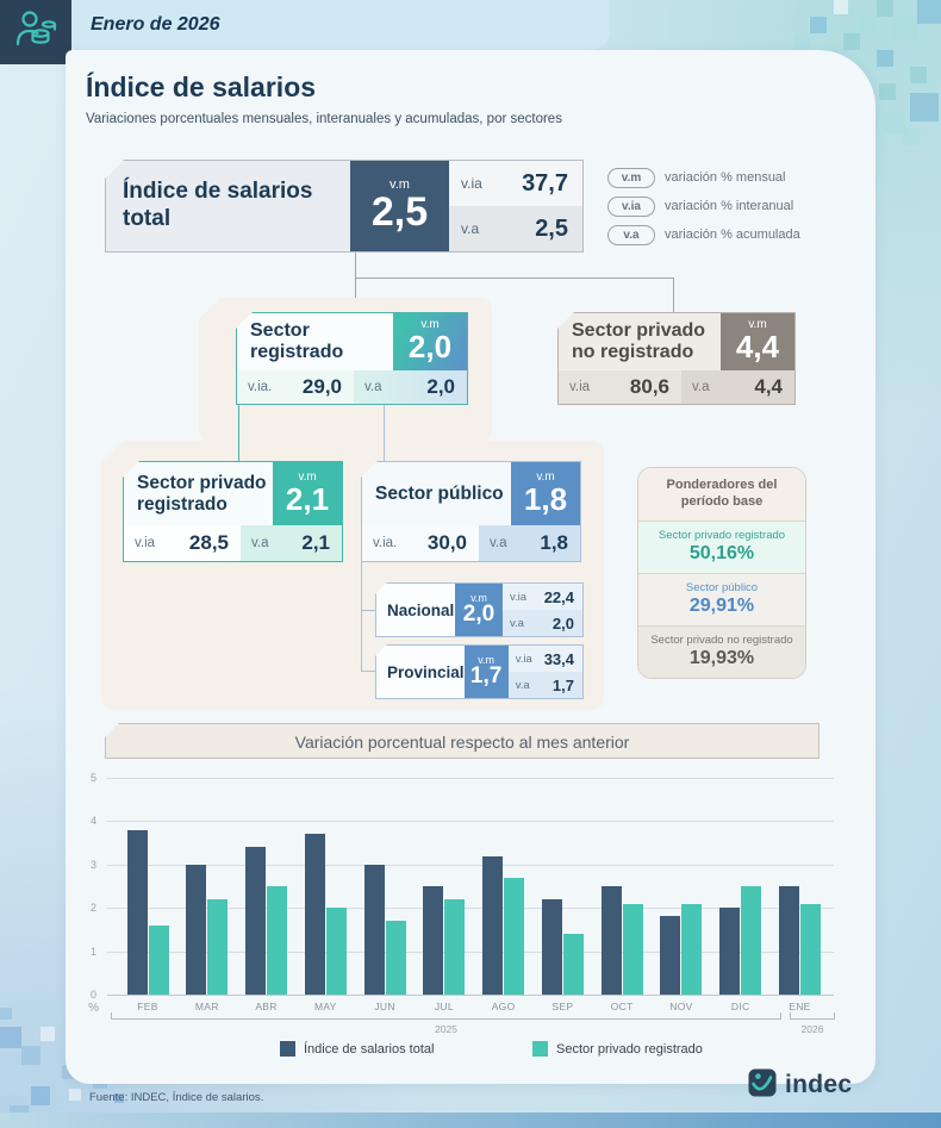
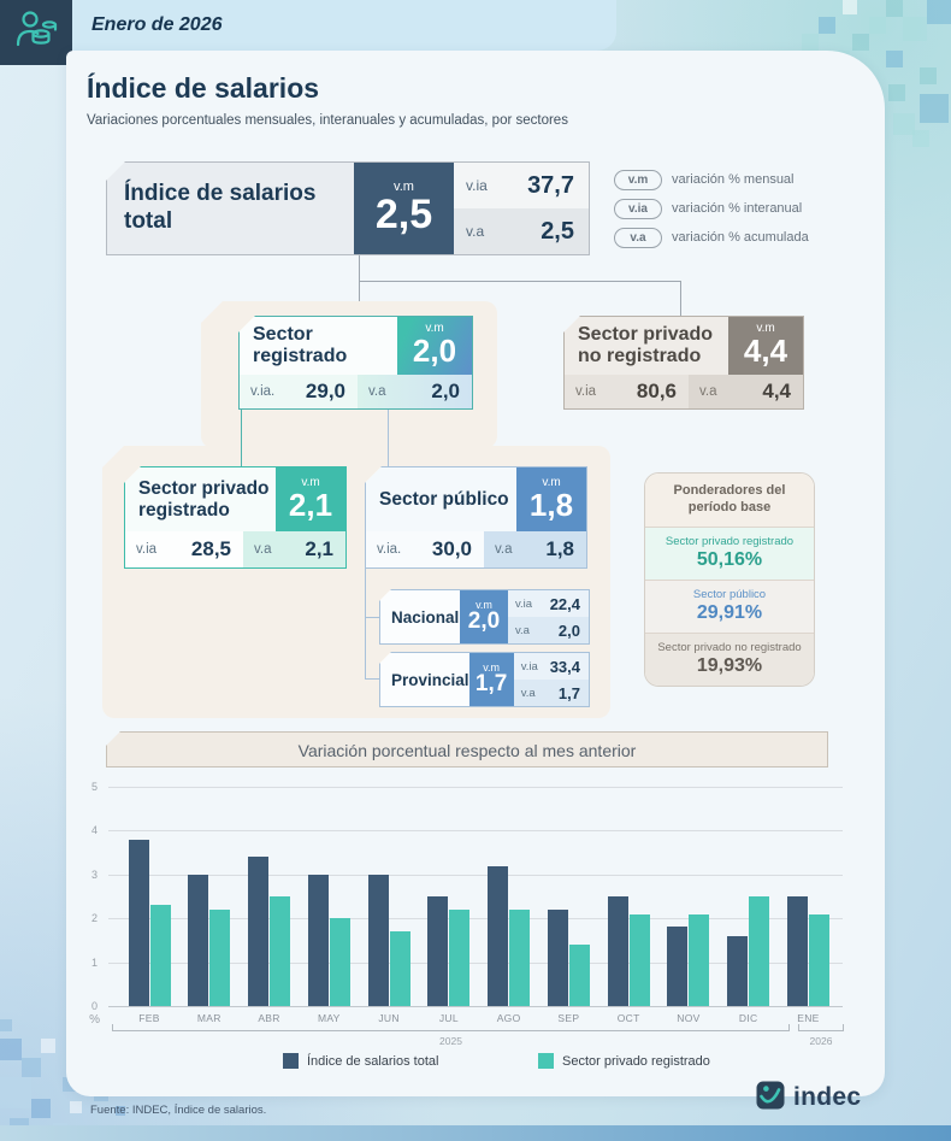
Sector privado registrado/FEB: 1.6 -> 2.3
Índice de salarios total/MAY: 3.7 -> 3.0
Sector privado registrado/AGO: 2.7 -> 2.2
Índice de salarios total/DIC: 2.0 -> 1.6
